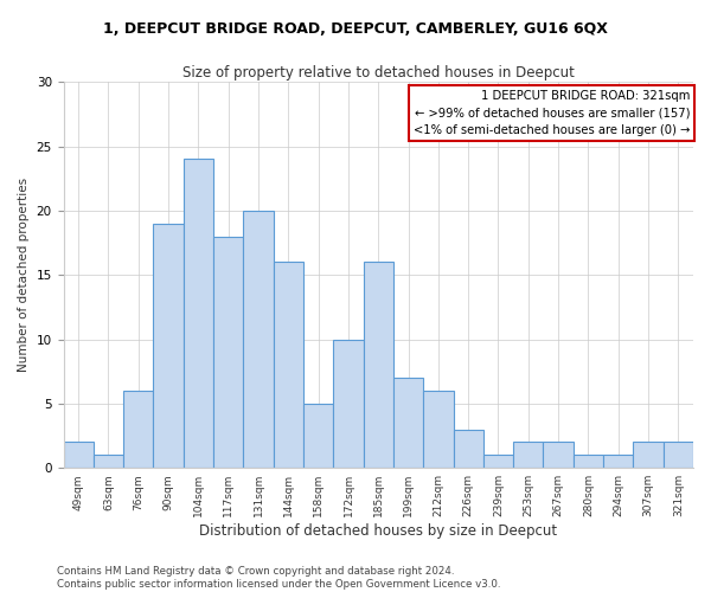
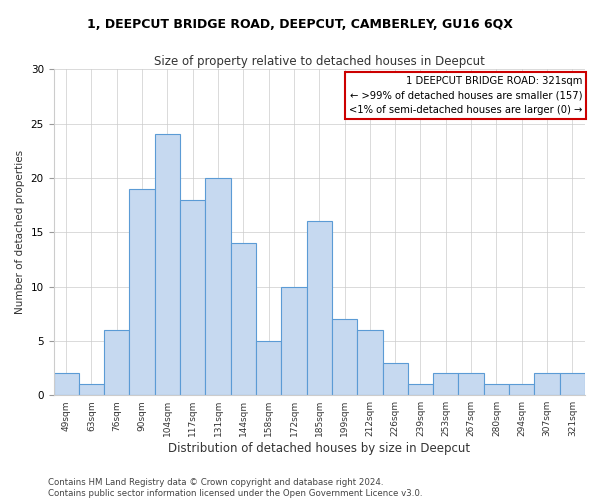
144sqm: 16 -> 14
